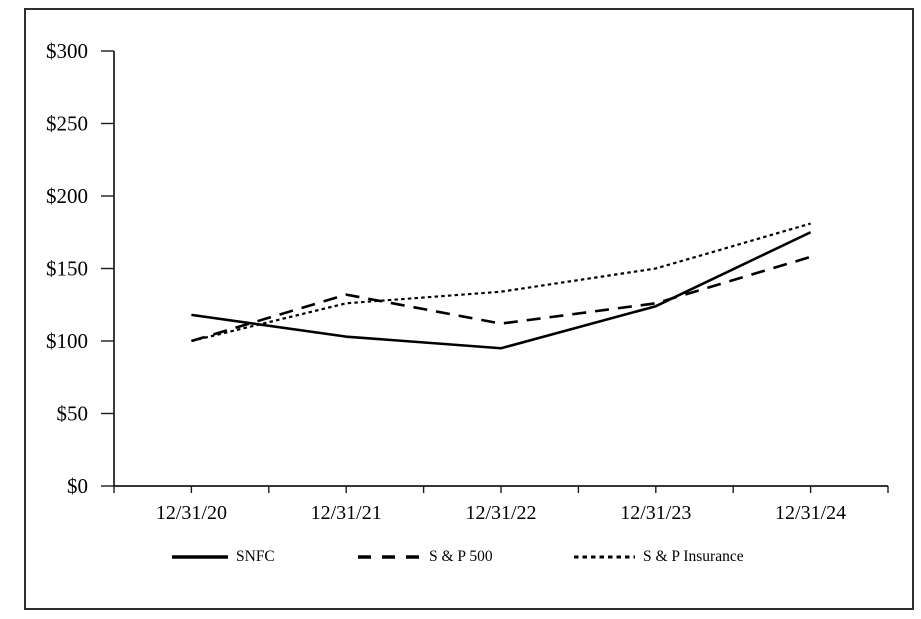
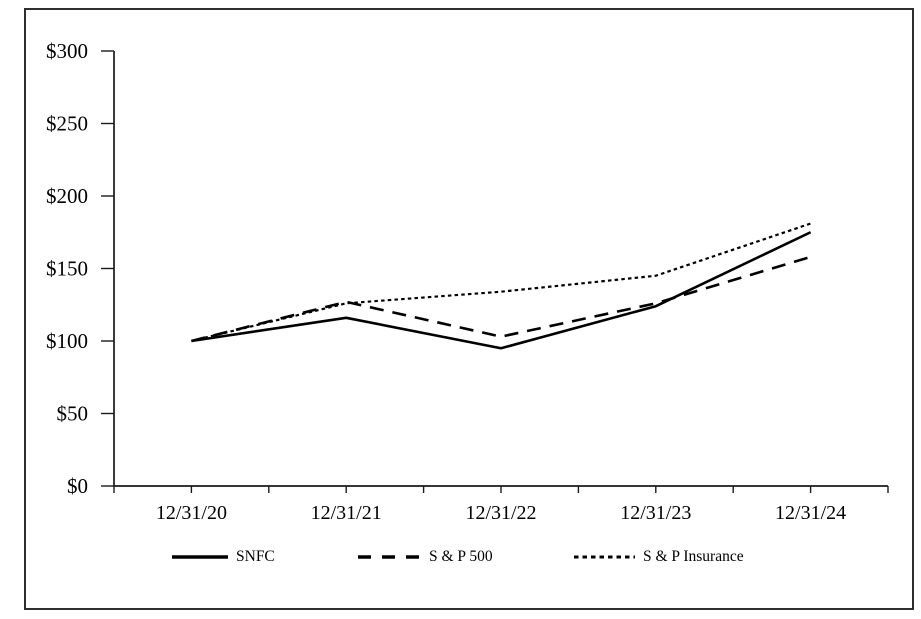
SNFC/12/31/20: $118 -> $100
SNFC/12/31/21: $103 -> $116
S & P 500/12/31/21: $132 -> $127
S & P 500/12/31/22: $112 -> $103
S & P Insurance/12/31/23: $150 -> $145
